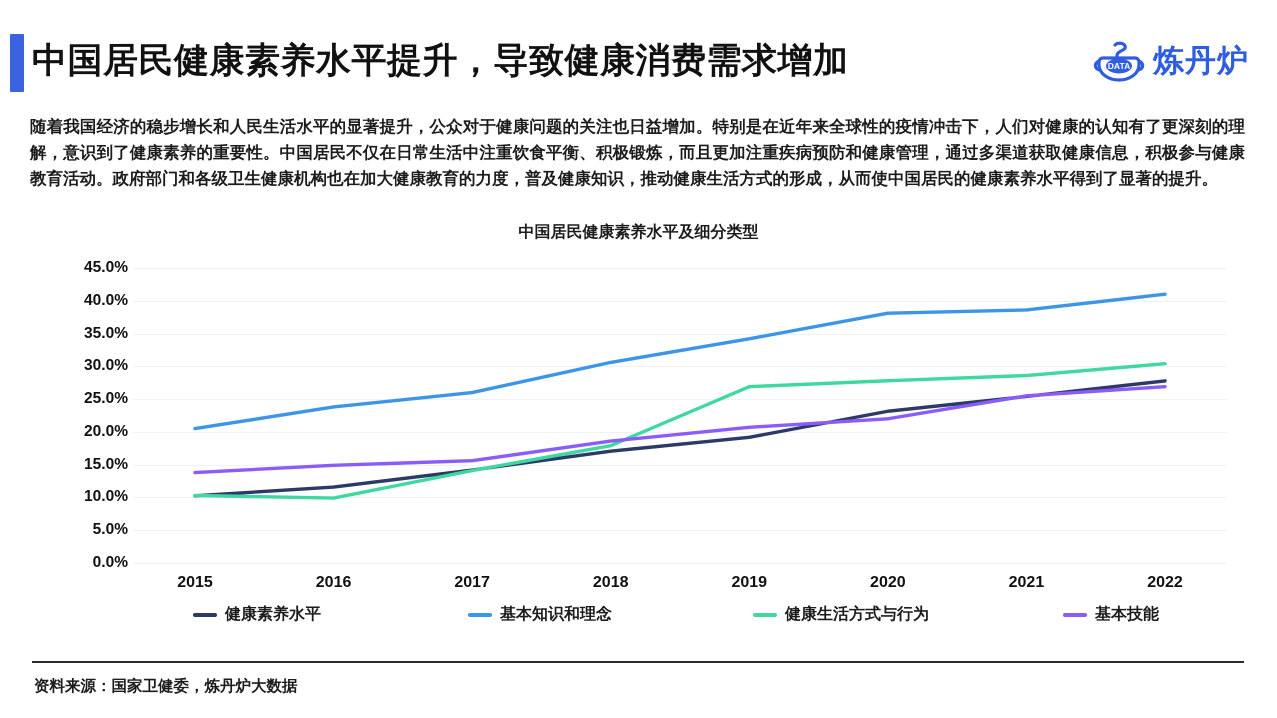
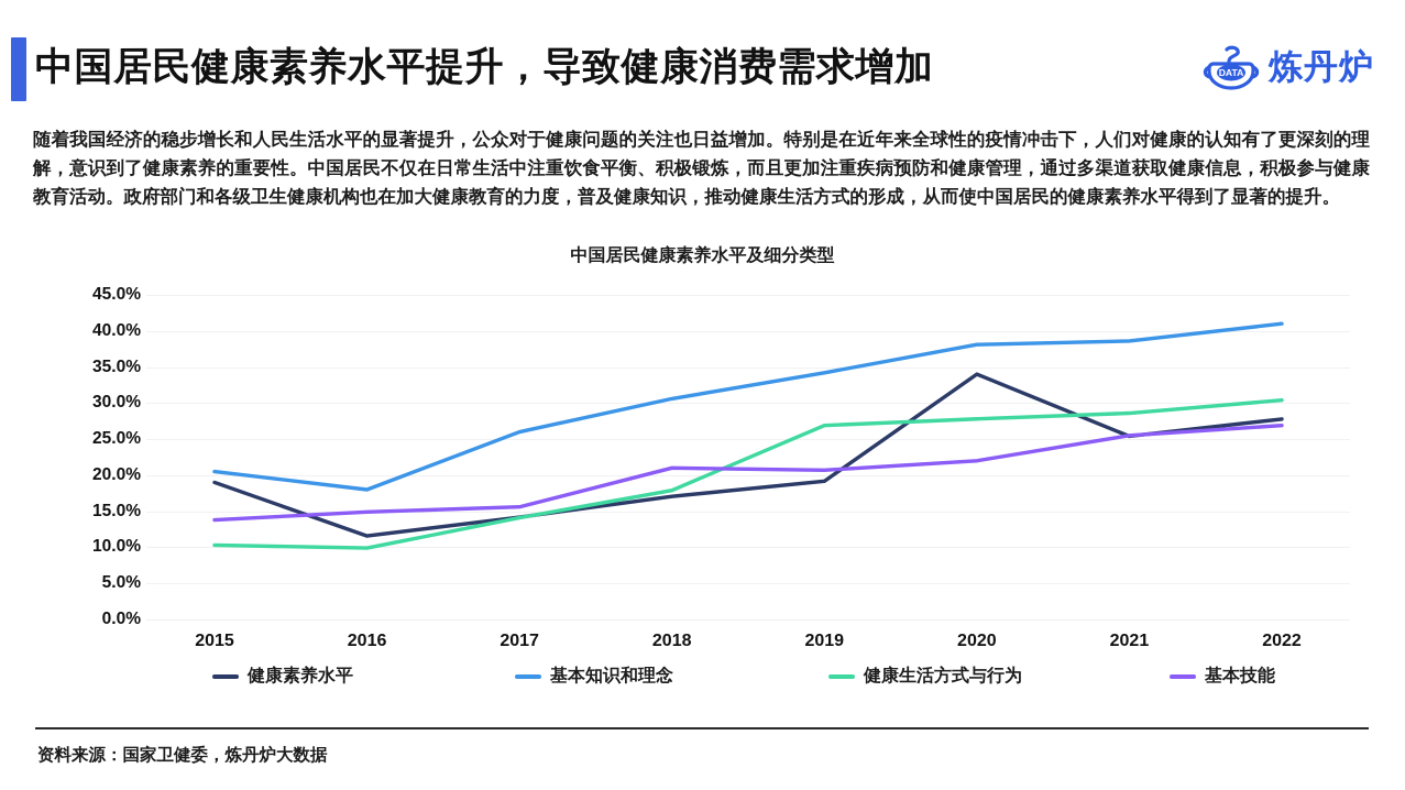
健康素养水平/2015: 10% -> 19%
基本知识和理念/2016: 24% -> 18%
基本技能/2018: 19% -> 21%
健康素养水平/2020: 23% -> 34%
